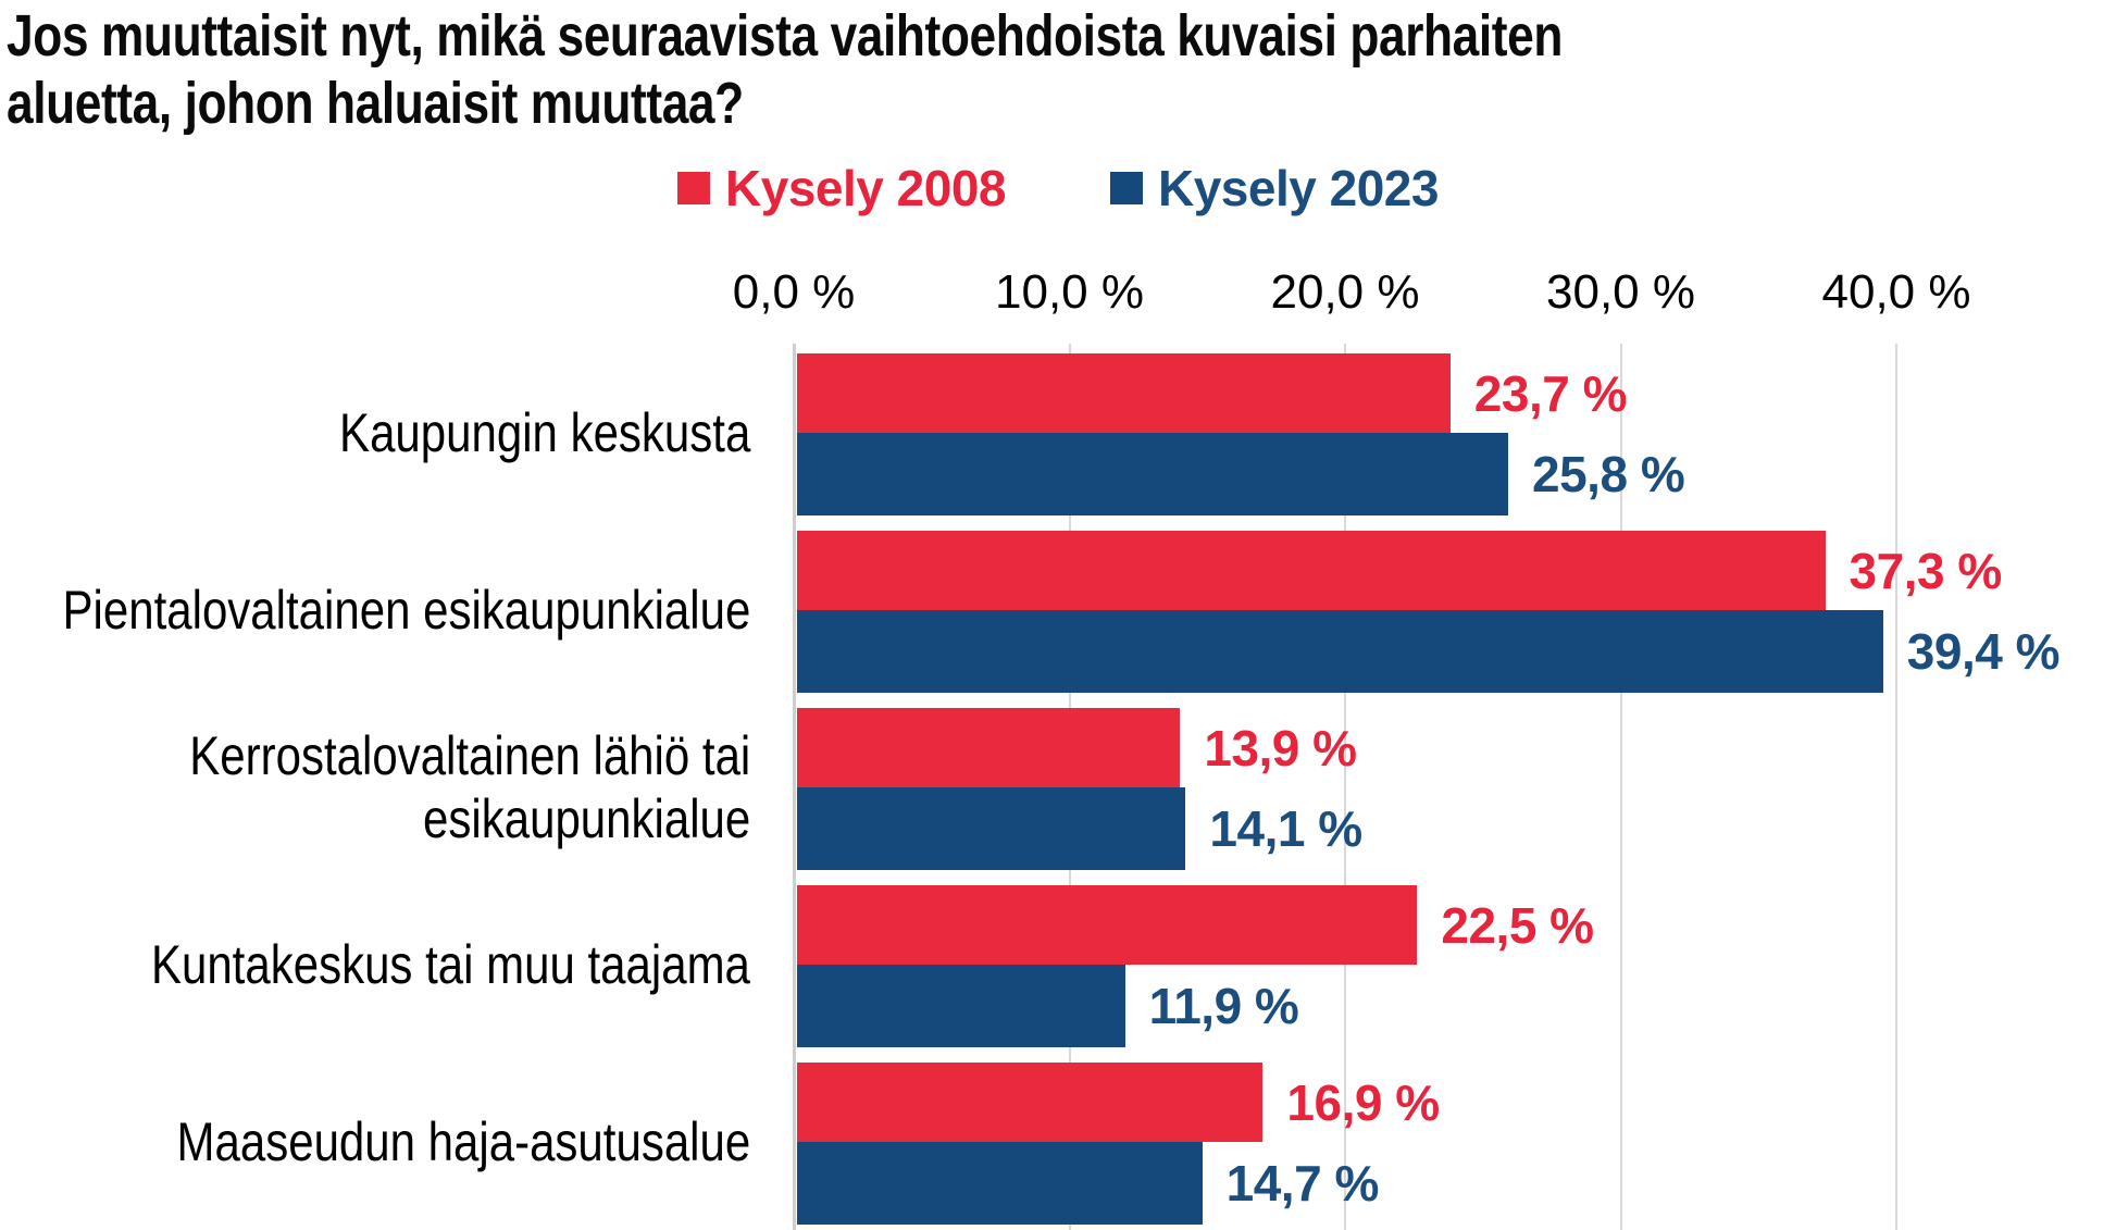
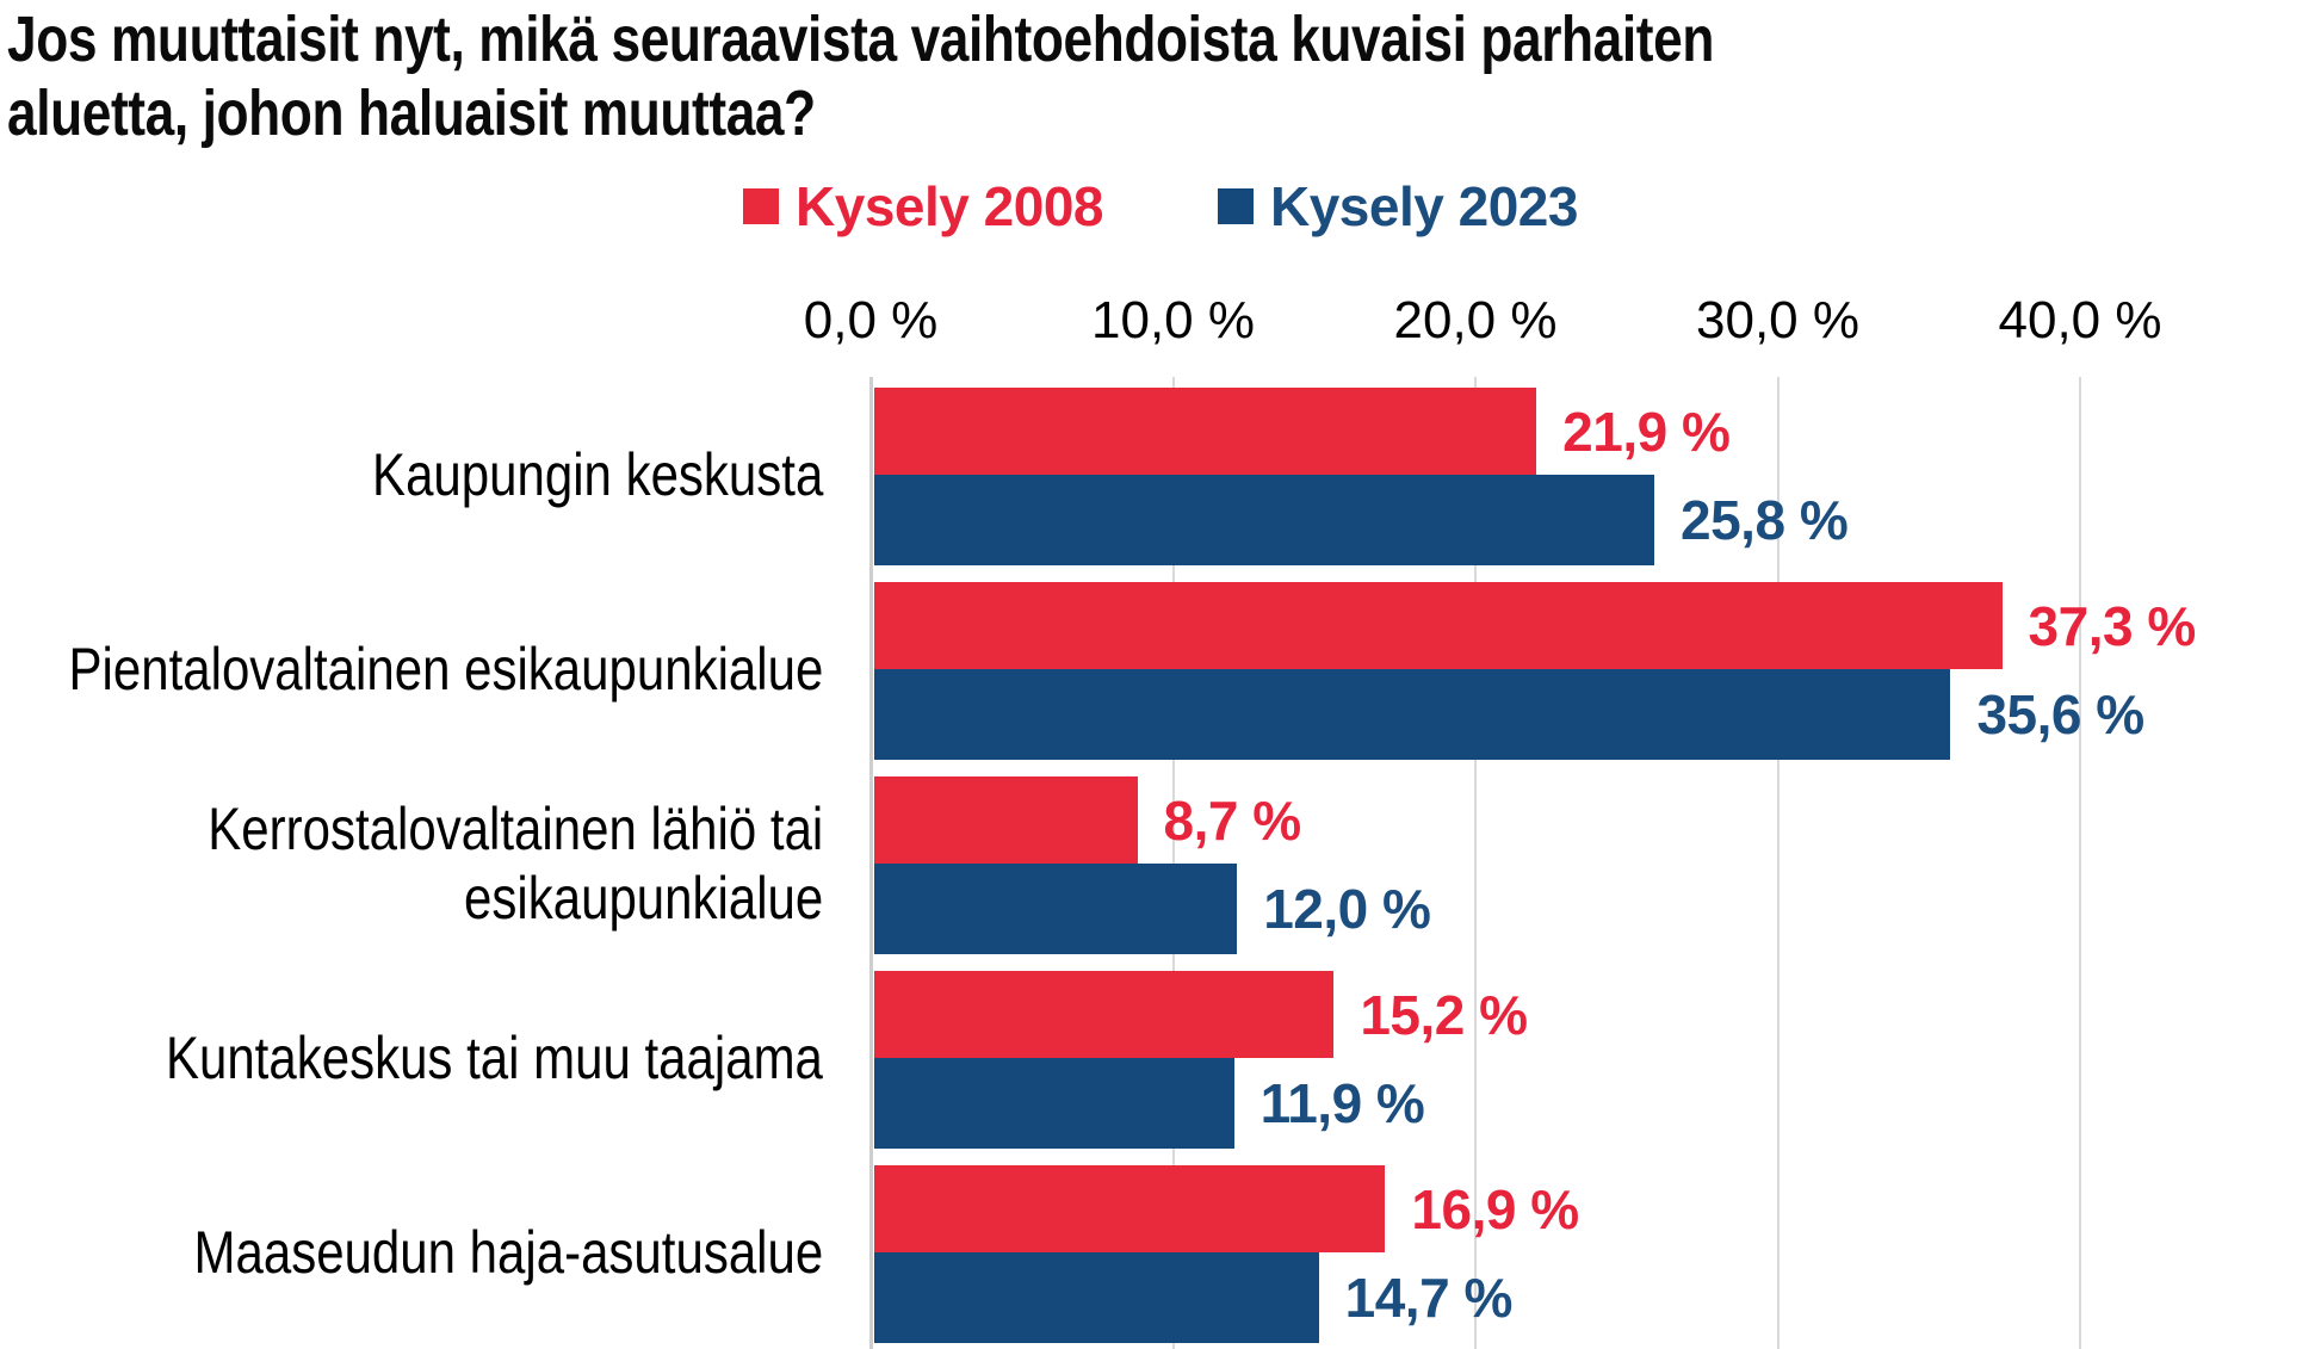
Kysely 2008/Kaupungin keskusta: 23,7 -> 21,9
Kysely 2023/Pientalovaltainen esikaupunkialue: 39,4 -> 35,6
Kysely 2008/Kerrostalovaltainen lähiö tai esikaupunkialue: 13,9 -> 8,7
Kysely 2023/Kerrostalovaltainen lähiö tai esikaupunkialue: 14,1 -> 12,0
Kysely 2008/Kuntakeskus tai muu taajama: 22,5 -> 15,2
